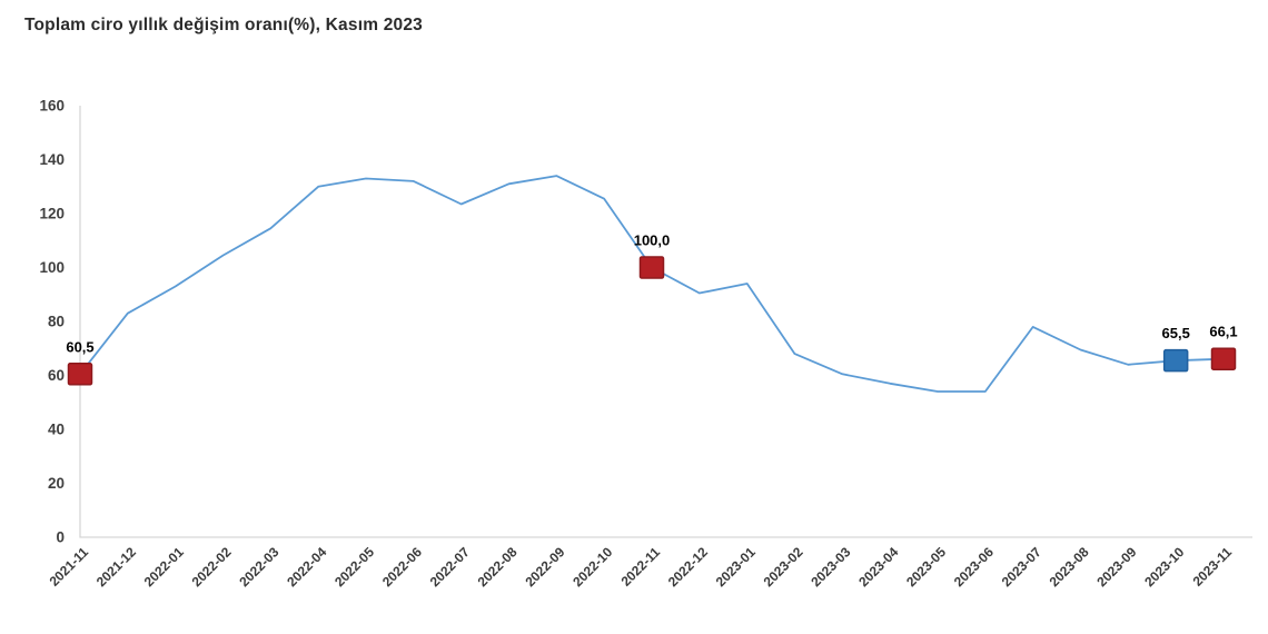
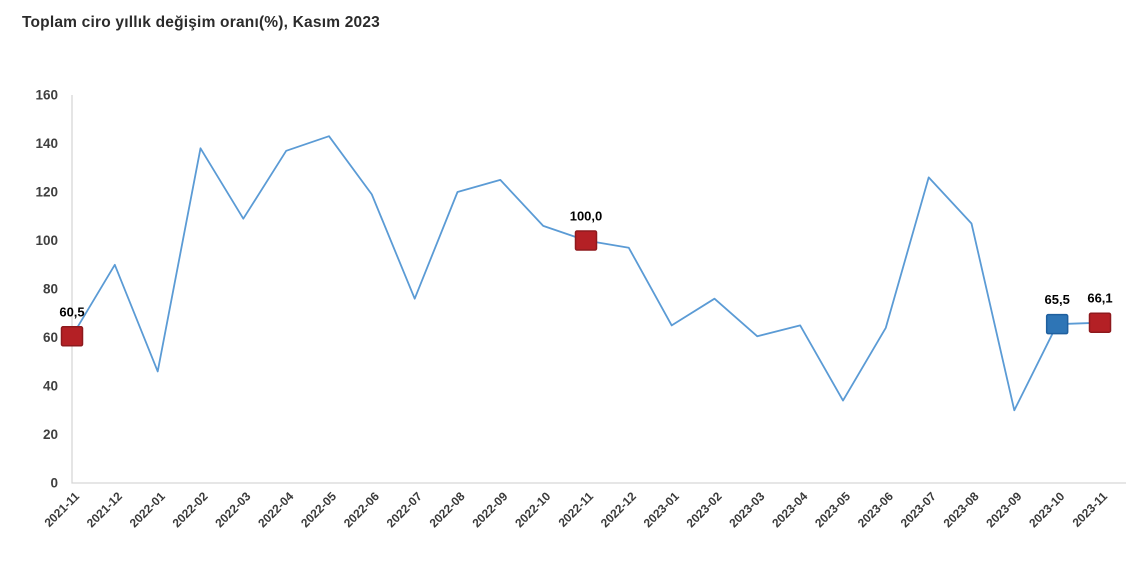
2021-12: 83 -> 90
2022-01: 93 -> 46
2022-02: 104 -> 138
2022-03: 114 -> 109
2022-04: 130 -> 137
2022-05: 133 -> 143
2022-06: 132 -> 119
2022-07: 124 -> 76
2022-08: 131 -> 120
2022-09: 134 -> 125
2022-10: 126 -> 106
2022-12: 90 -> 97
2023-01: 94 -> 65
2023-02: 68 -> 76
2023-04: 57 -> 65
2023-05: 54 -> 34
2023-06: 54 -> 64
2023-07: 78 -> 126
2023-08: 70 -> 107
2023-09: 64 -> 30
